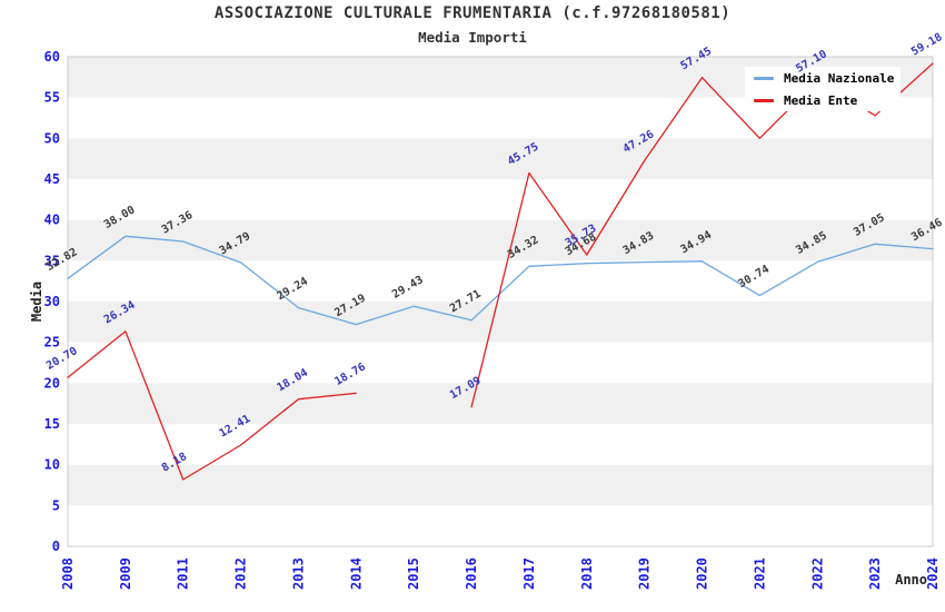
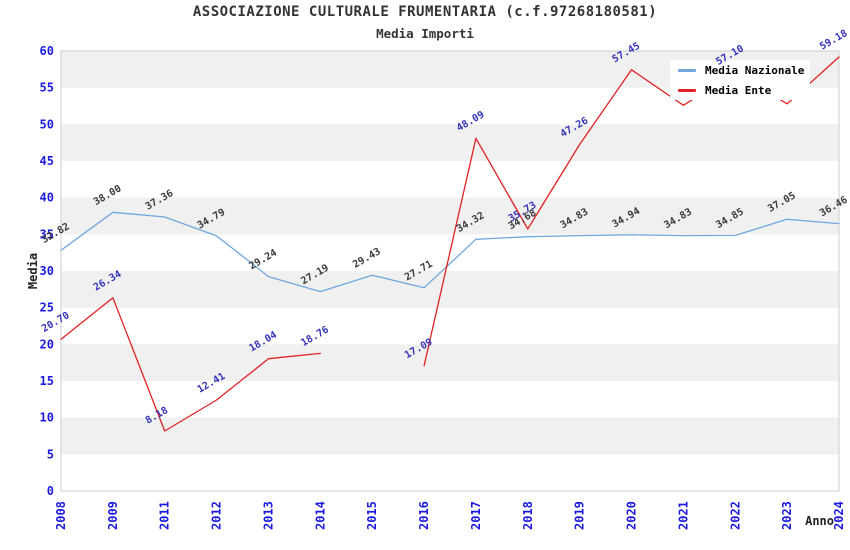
Media Ente/2017: 45.75 -> 48.09
Media Nazionale/2021: 30.74 -> 34.83
Media Ente/2021: 50 -> 53
